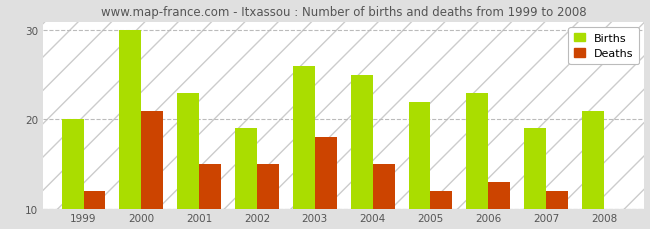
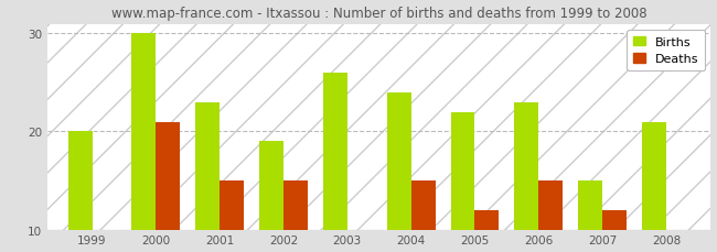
Deaths/1999: 12 -> 10
Deaths/2003: 18 -> 10
Births/2004: 25 -> 24
Deaths/2006: 13 -> 15
Births/2007: 19 -> 15
